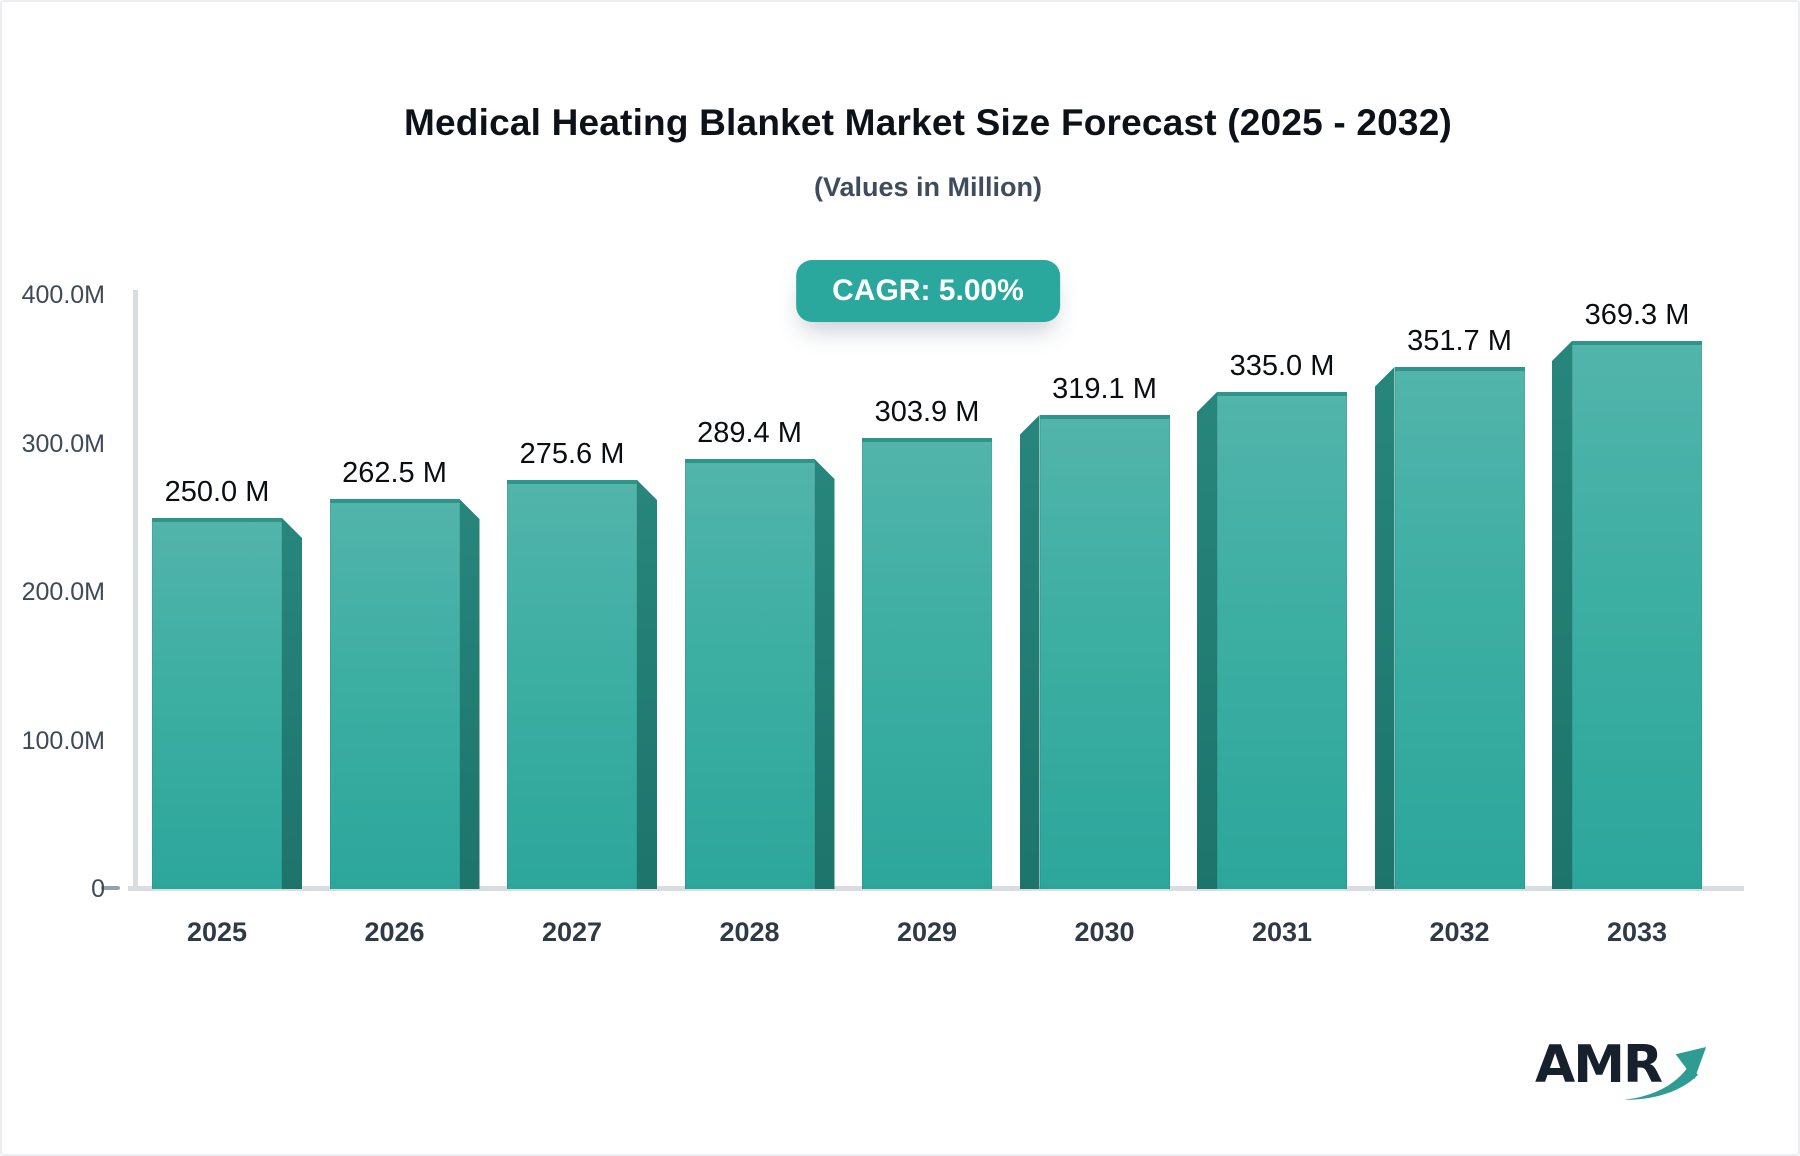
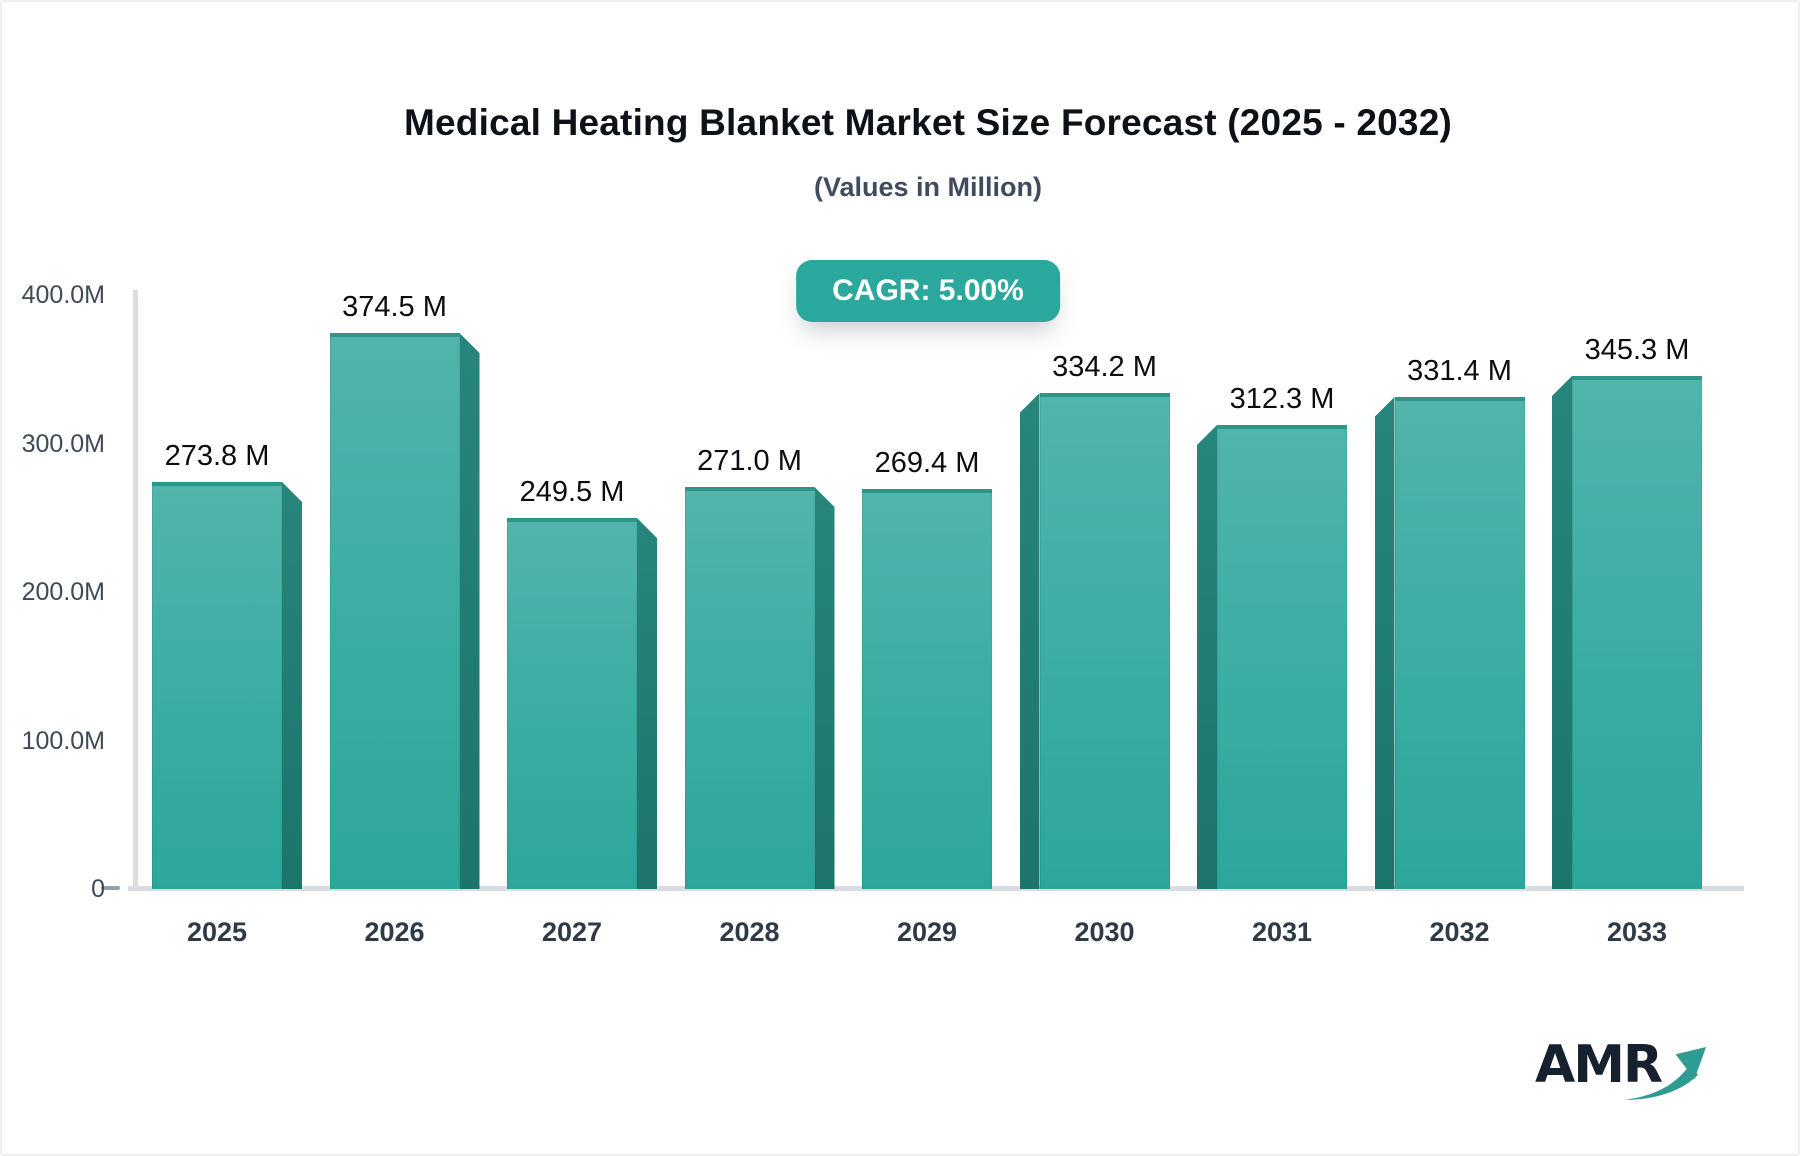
2025: 250.0 -> 273.8
2026: 262.5 -> 374.5
2027: 275.6 -> 249.5
2028: 289.4 -> 271.0
2029: 303.9 -> 269.4
2030: 319.1 -> 334.2
2031: 335.0 -> 312.3
2032: 351.7 -> 331.4
2033: 369.3 -> 345.3
